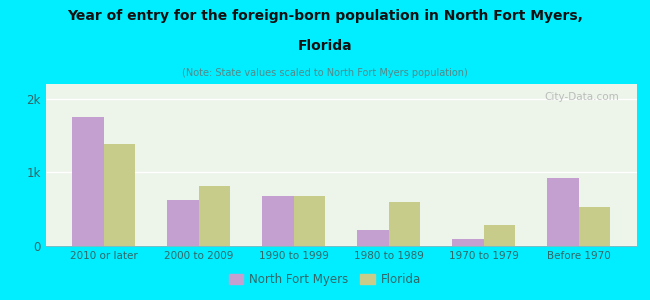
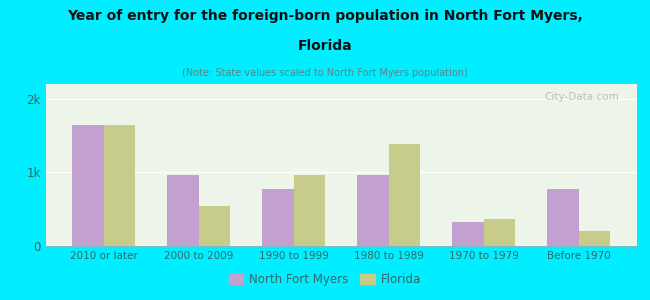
North Fort Myers/2010 or later: 1.75k -> 1.64k
Florida/2010 or later: 1.38k -> 1.64k
North Fort Myers/2000 to 2009: 0.62k -> 0.96k
Florida/2000 to 2009: 0.82k -> 0.54k
North Fort Myers/1990 to 1999: 0.68k -> 0.78k
Florida/1990 to 1999: 0.68k -> 0.96k
North Fort Myers/1980 to 1989: 0.22k -> 0.96k
Florida/1980 to 1989: 0.60k -> 1.38k
North Fort Myers/1970 to 1979: 0.09k -> 0.32k
Florida/1970 to 1979: 0.29k -> 0.36k
North Fort Myers/Before 1970: 0.92k -> 0.78k
Florida/Before 1970: 0.53k -> 0.20k
